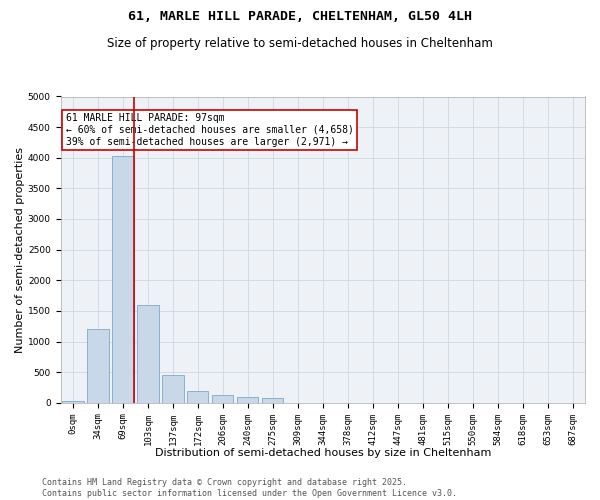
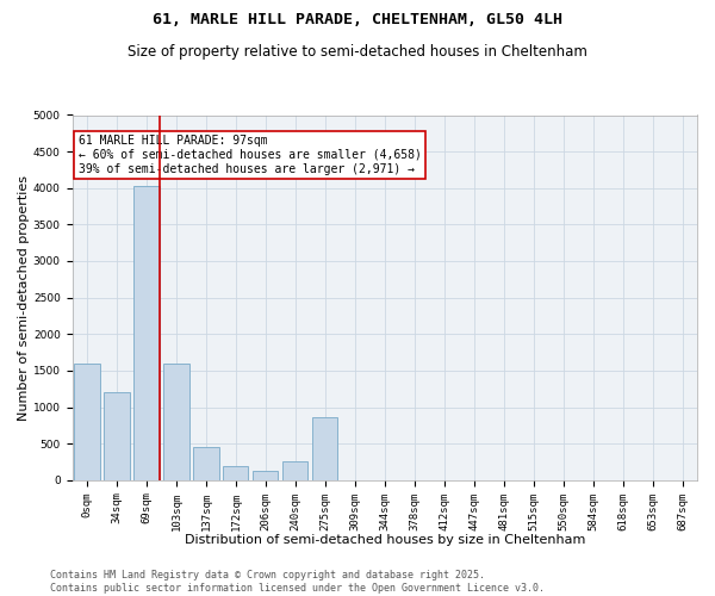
0sqm: 30 -> 1600
240sqm: 90 -> 260
275sqm: 70 -> 860
